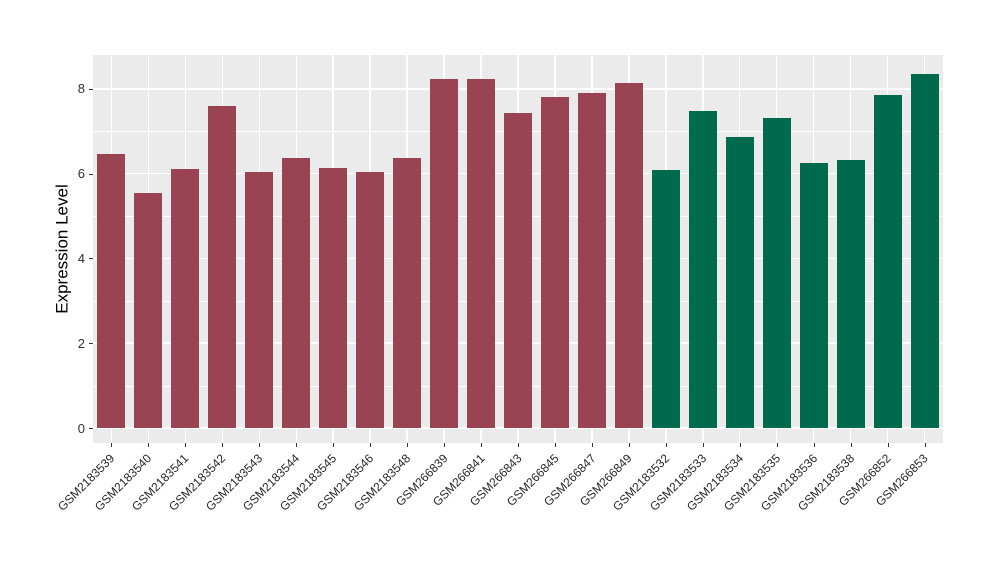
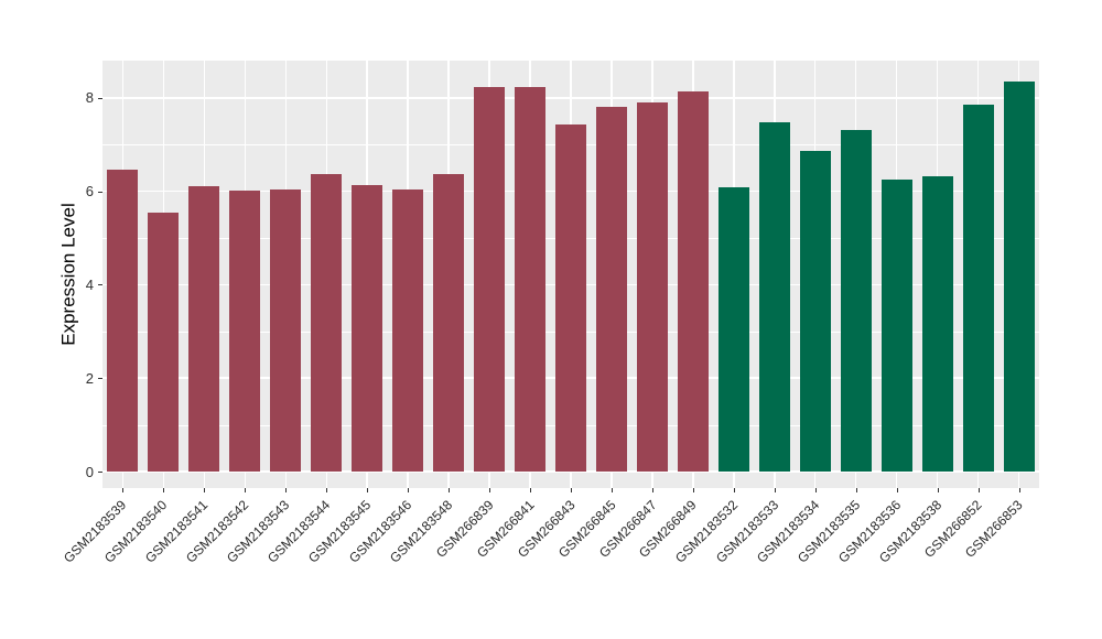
GSM2183542: 7.6 -> 6.0
